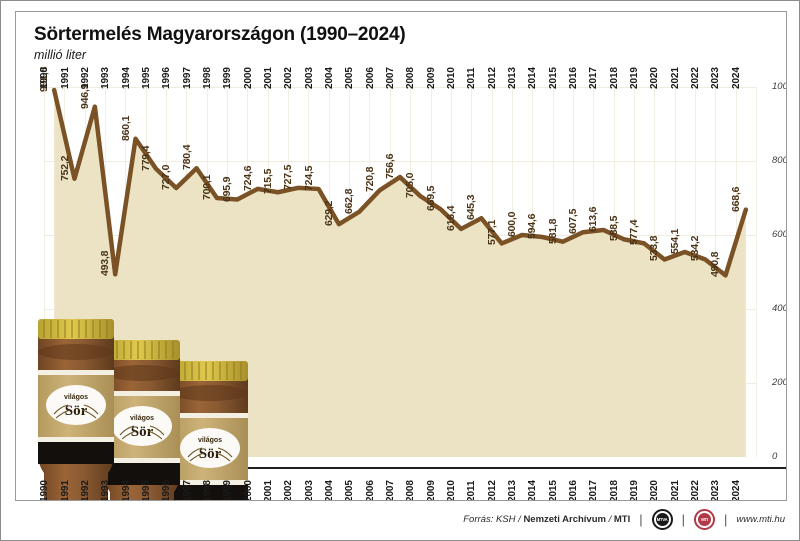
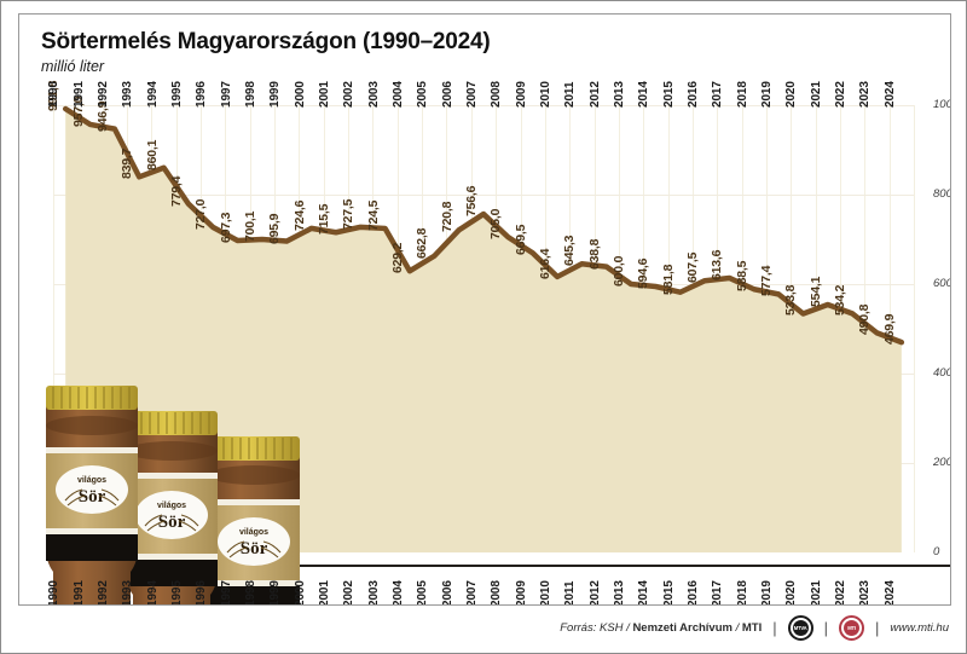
1991: 752,2 -> 957,0
1993: 493,8 -> 839,7
1997: 780,4 -> 697,3
2012: 577,1 -> 638,8
2024: 668,6 -> 469,9
